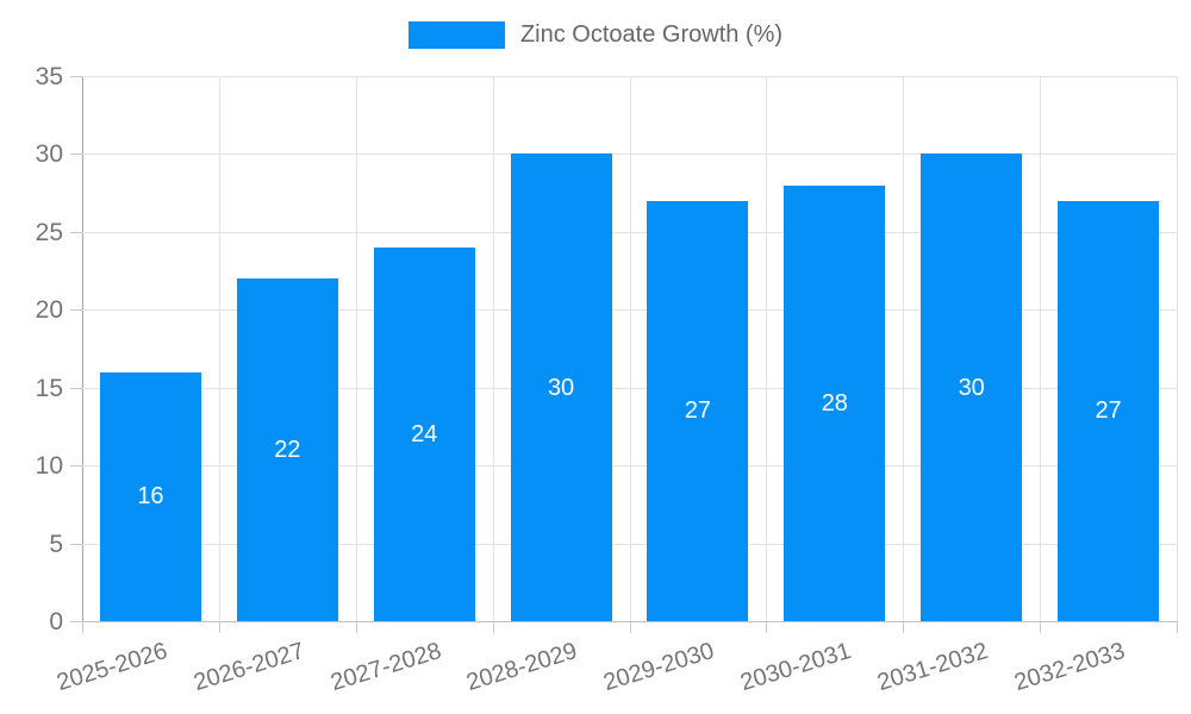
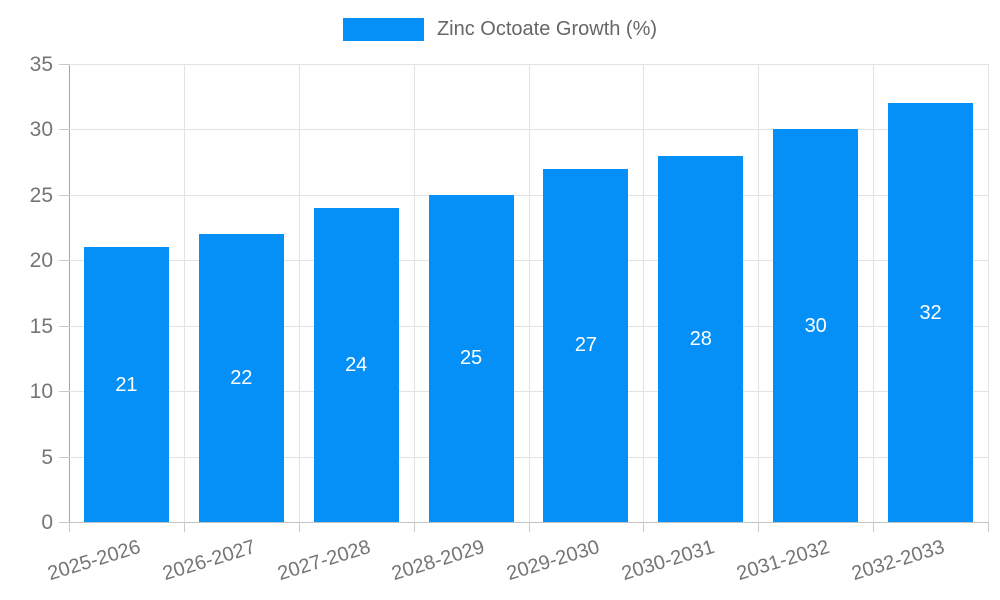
2025-2026: 16 -> 21
2028-2029: 30 -> 25
2032-2033: 27 -> 32
